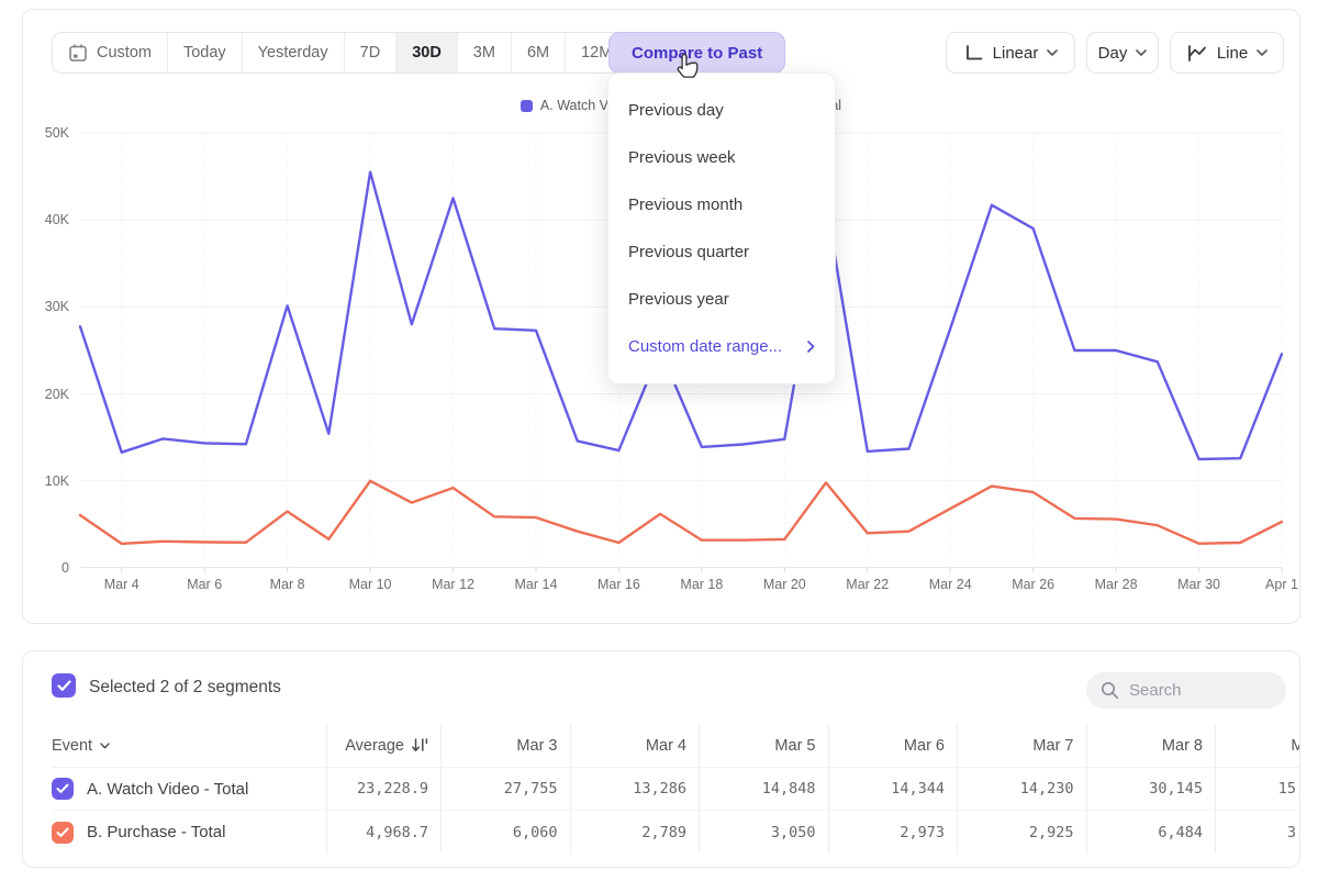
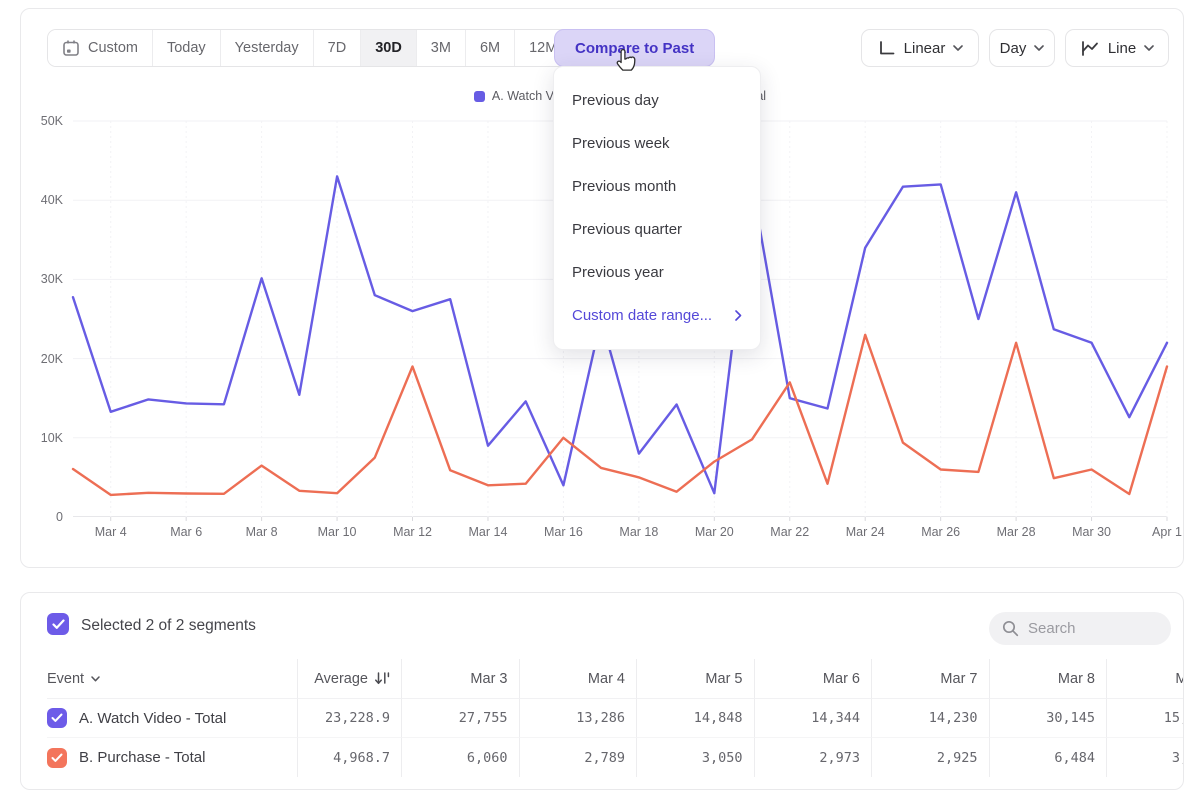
A. Watch Video - Total/Mar 10: 46K -> 43K
B. Purchase - Total/Mar 10: 10K -> 3K
A. Watch Video - Total/Mar 12: 42K -> 26K
B. Purchase - Total/Mar 12: 9K -> 19K
A. Watch Video - Total/Mar 14: 27K -> 9K
B. Purchase - Total/Mar 14: 6K -> 4K
A. Watch Video - Total/Mar 16: 14K -> 4K
B. Purchase - Total/Mar 16: 3K -> 10K
A. Watch Video - Total/Mar 18: 14K -> 8K
B. Purchase - Total/Mar 18: 3K -> 5K
A. Watch Video - Total/Mar 20: 15K -> 3K
B. Purchase - Total/Mar 20: 3K -> 7K
A. Watch Video - Total/Mar 22: 13K -> 15K
B. Purchase - Total/Mar 22: 4K -> 17K
A. Watch Video - Total/Mar 24: 28K -> 34K
B. Purchase - Total/Mar 24: 7K -> 23K
A. Watch Video - Total/Mar 26: 39K -> 42K
B. Purchase - Total/Mar 26: 9K -> 6K
A. Watch Video - Total/Mar 28: 25K -> 41K
B. Purchase - Total/Mar 28: 6K -> 22K
A. Watch Video - Total/Mar 30: 12K -> 22K
B. Purchase - Total/Mar 30: 3K -> 6K
A. Watch Video - Total/Apr 1: 25K -> 22K
B. Purchase - Total/Apr 1: 5K -> 19K
